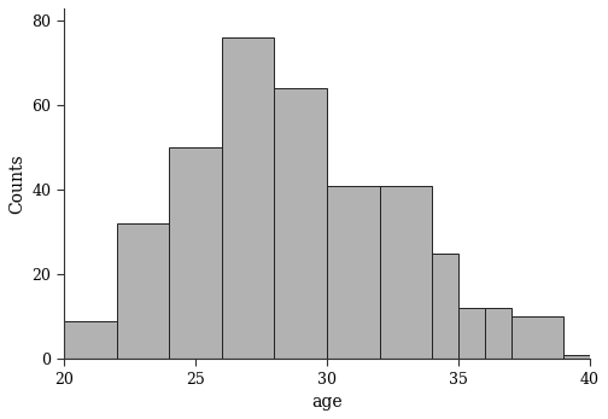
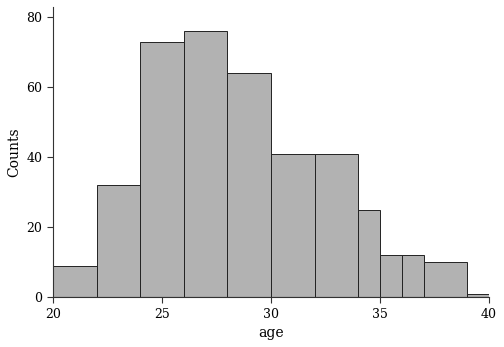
25: 50 -> 73
